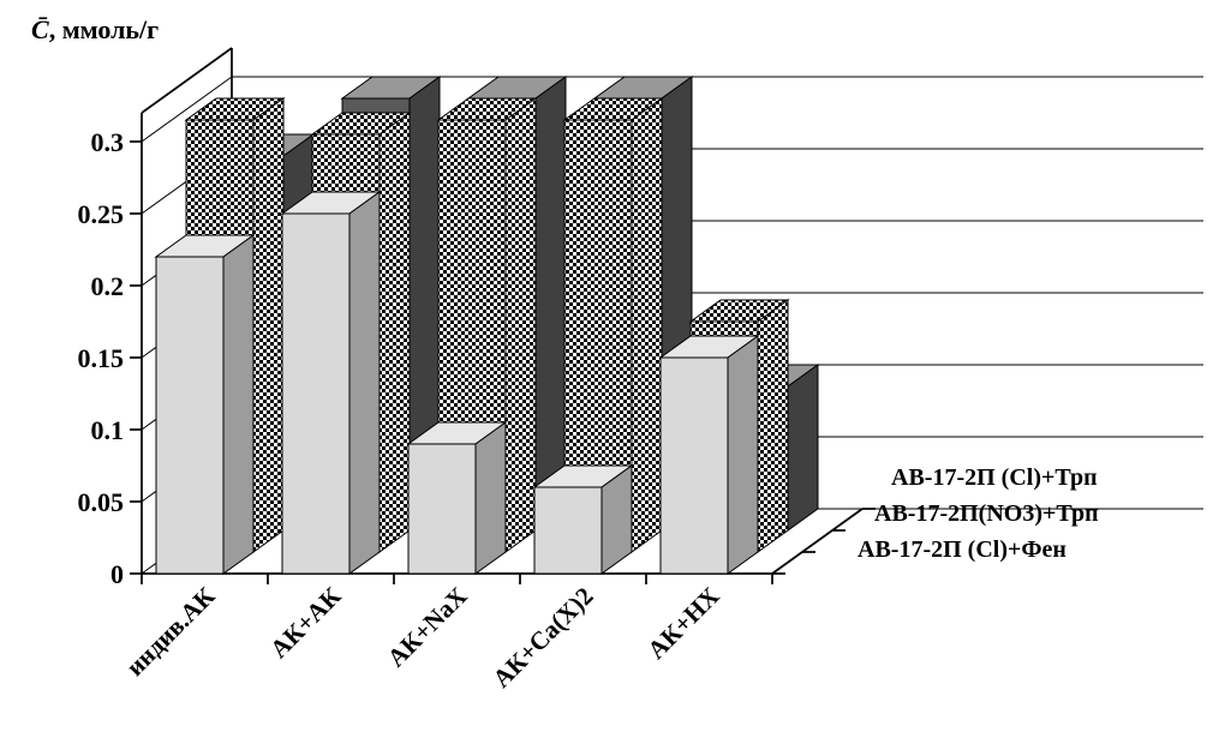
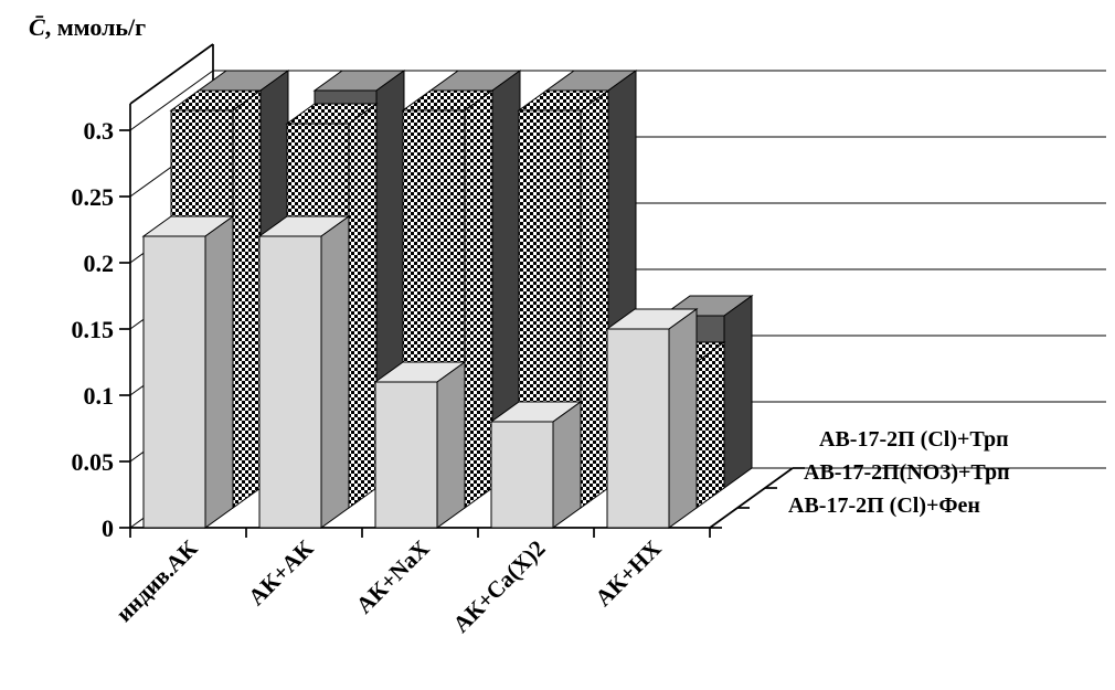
АВ-17-2П (Cl)+Трп/индив.АК: 0.26 -> 0.30
АВ-17-2П (Cl)+Фен/АК+АК: 0.25 -> 0.22
АВ-17-2П (Cl)+Фен/АК+NaX: 0.09 -> 0.11
АВ-17-2П (Cl)+Фен/АК+Ca(X)2: 0.06 -> 0.08
АВ-17-2П(NO3)+Трп/АК+HX: 0.16 -> 0.11
АВ-17-2П (Cl)+Трп/АК+HX: 0.10 -> 0.13
